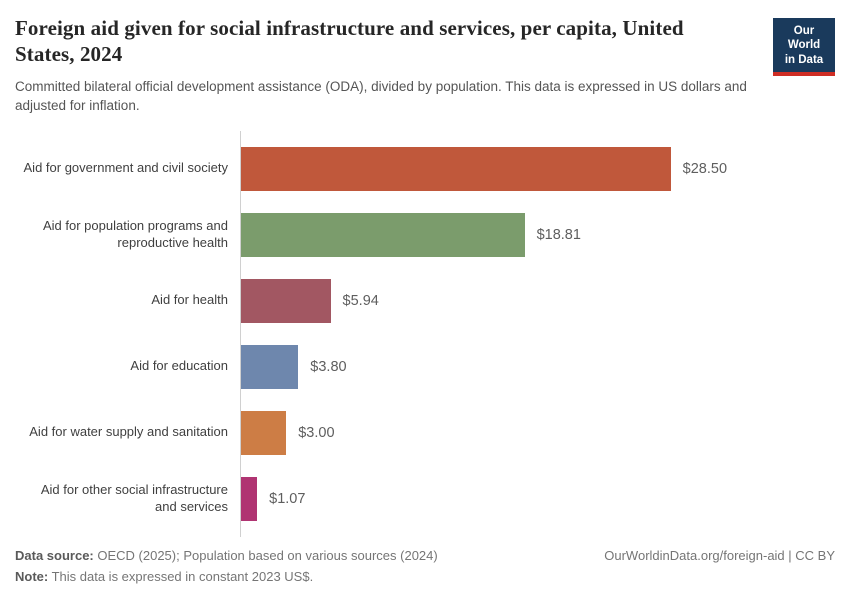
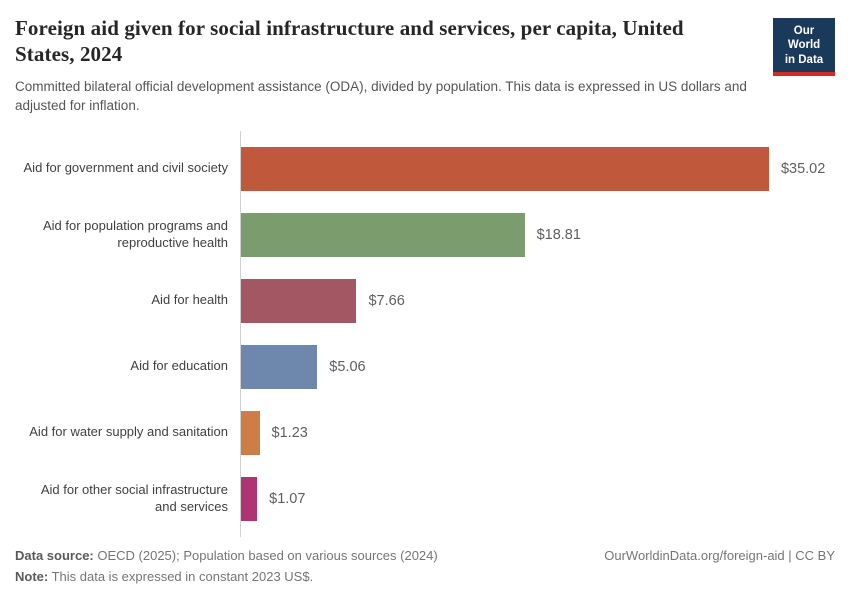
Aid for government and civil society: $28.50 -> $35.02
Aid for health: $5.94 -> $7.66
Aid for education: $3.80 -> $5.06
Aid for water supply and sanitation: $3.00 -> $1.23
